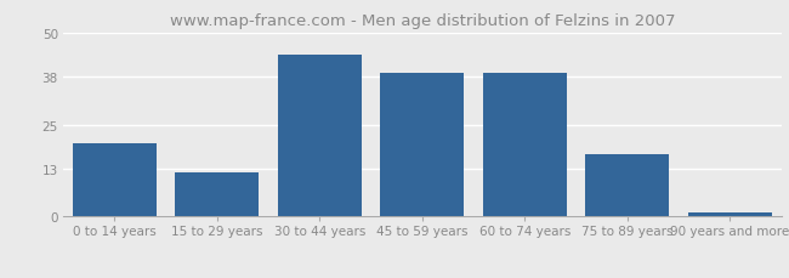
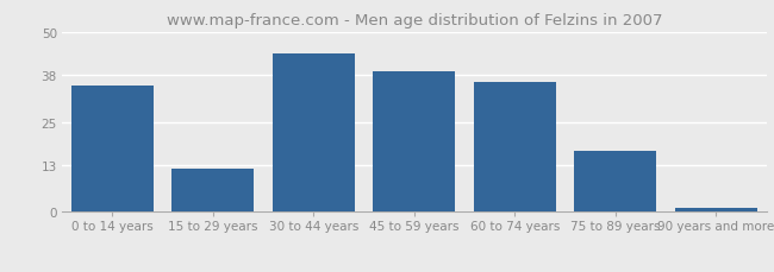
0 to 14 years: 20 -> 35
60 to 74 years: 39 -> 36
